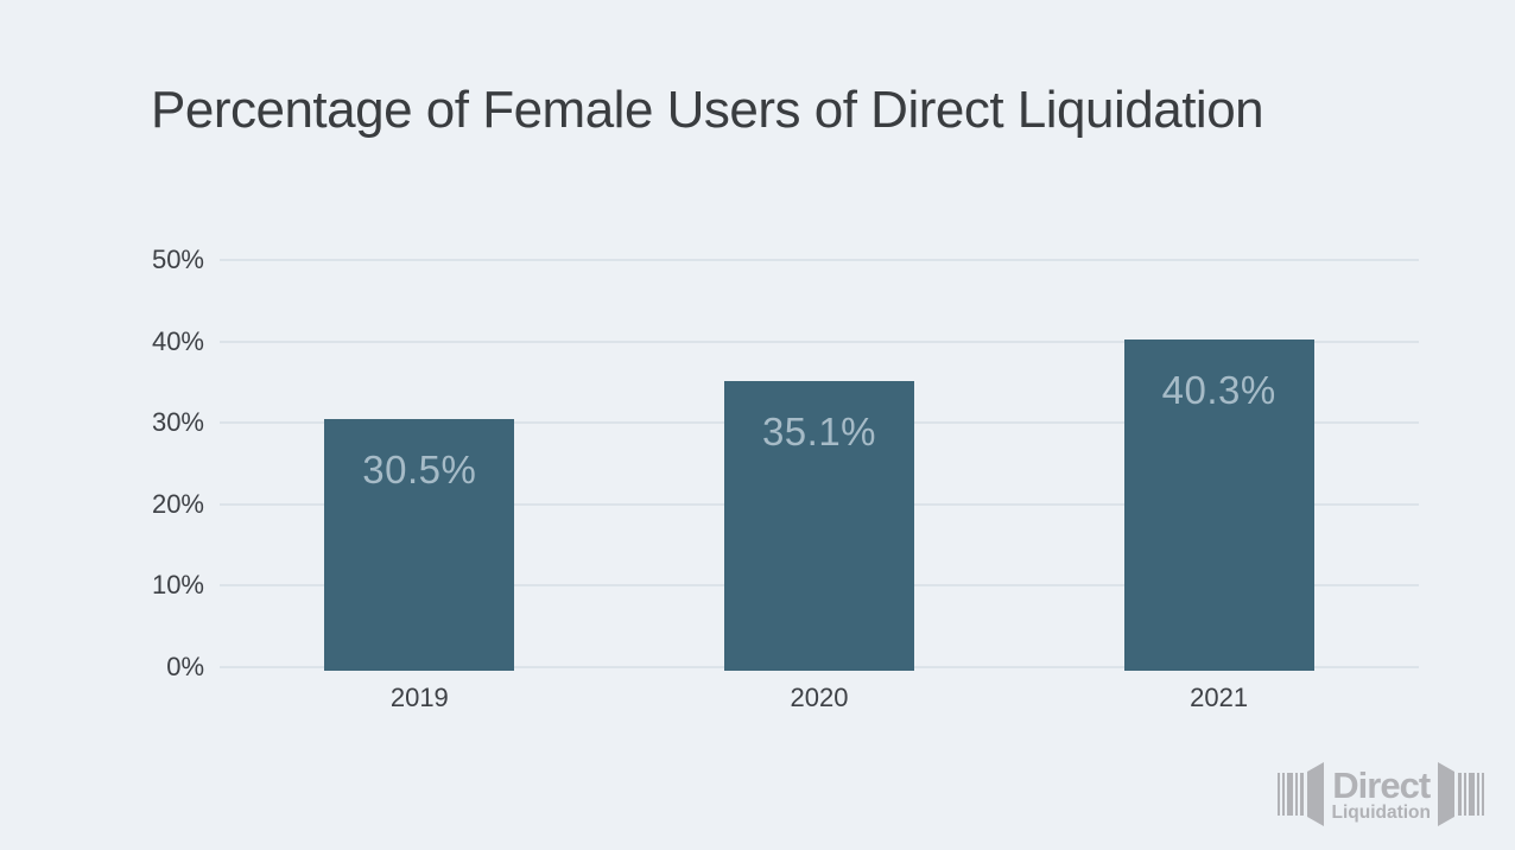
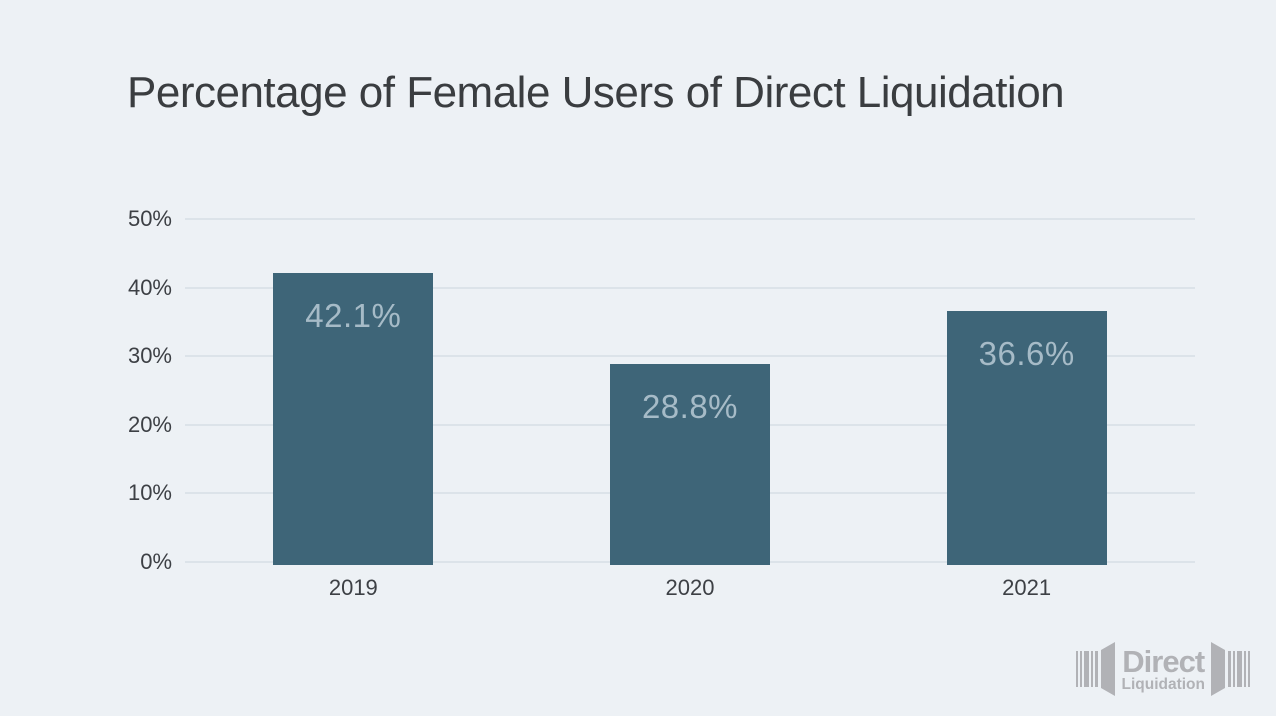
2019: 30.5% -> 42.1%
2020: 35.1% -> 28.8%
2021: 40.3% -> 36.6%
